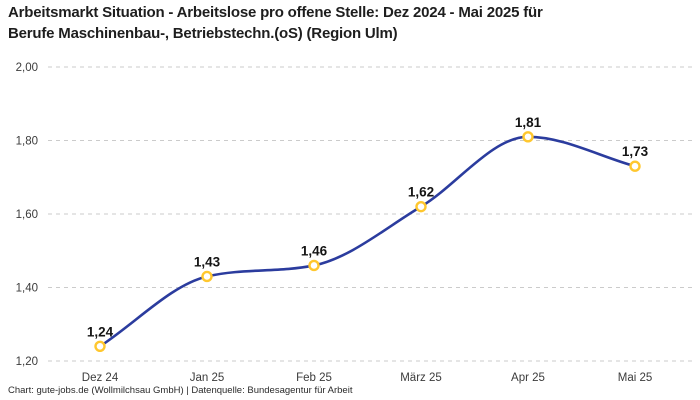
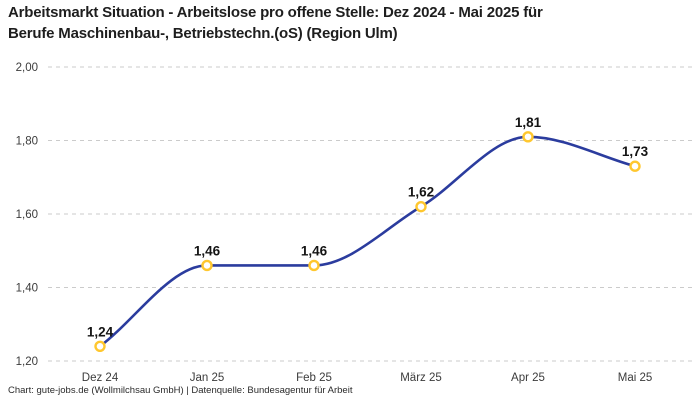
Jan 25: 1,43 -> 1,46
